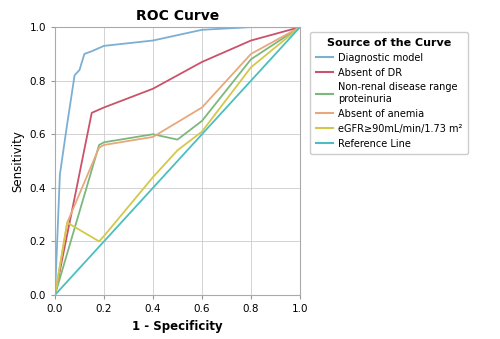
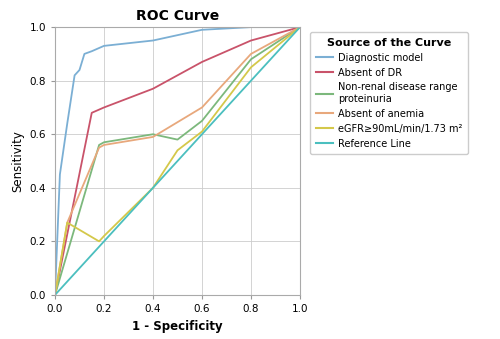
eGFR≥90mL/min/1.73 m²/0.4: 0.44 -> 0.40
